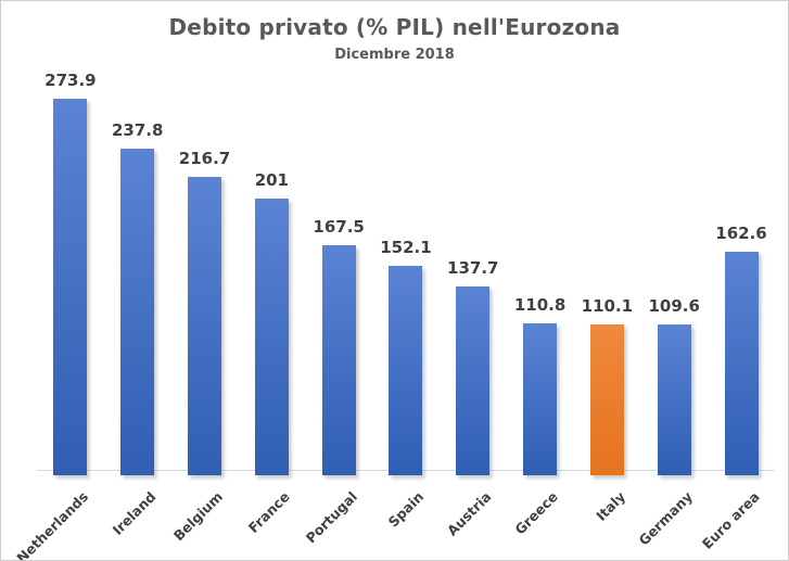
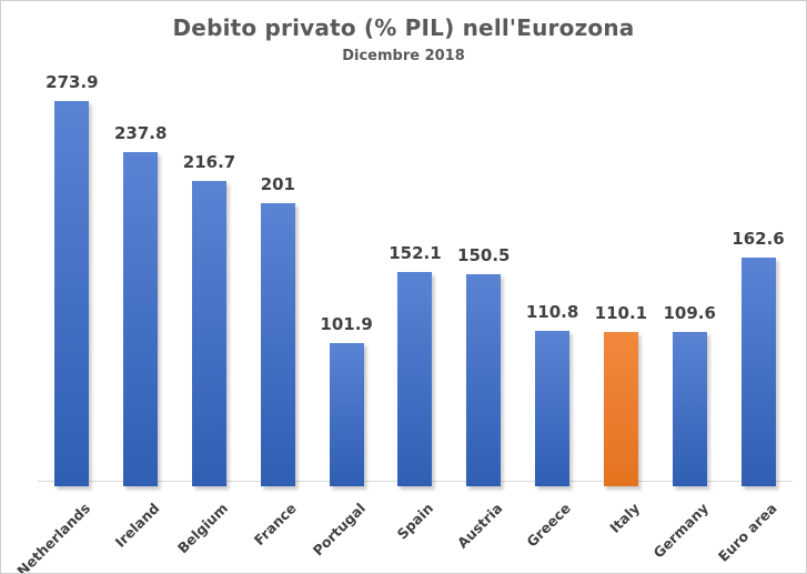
Portugal: 167.5 -> 101.9
Austria: 137.7 -> 150.5
